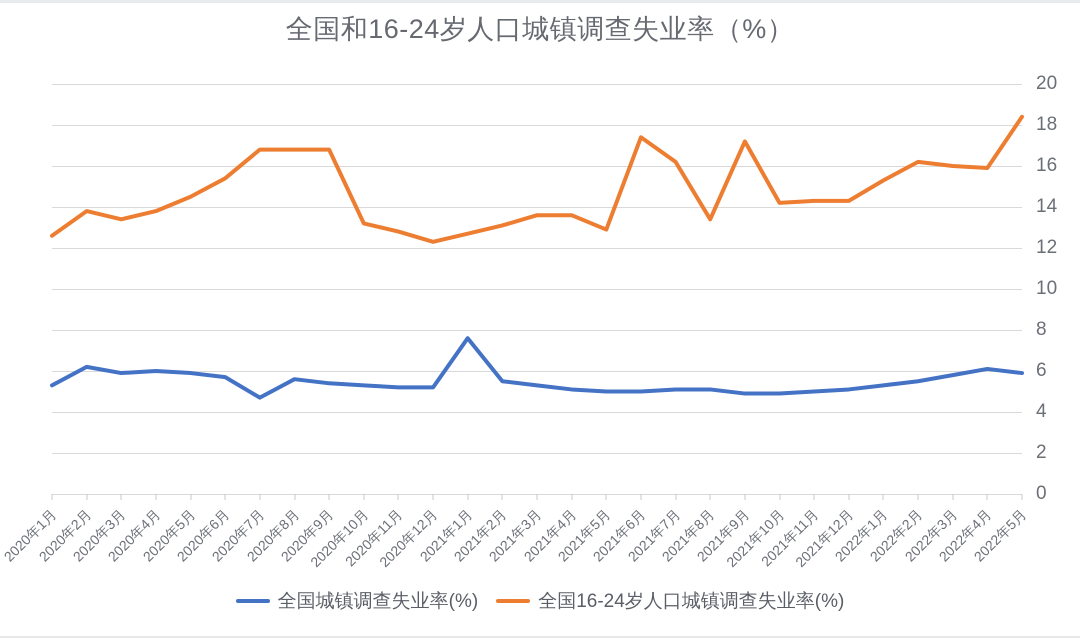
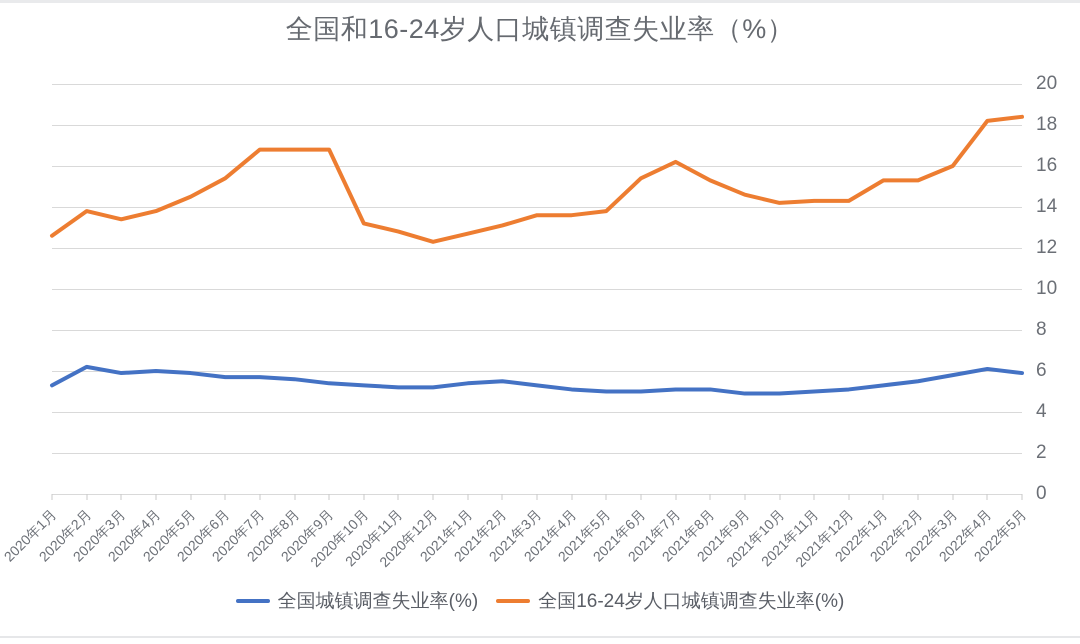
全国城镇调查失业率(%)/2020年7月: 4.7 -> 5.7
全国城镇调查失业率(%)/2021年1月: 7.6 -> 5.4
全国16-24岁人口城镇调查失业率(%)/2021年5月: 12.9 -> 13.8
全国16-24岁人口城镇调查失业率(%)/2021年6月: 17.4 -> 15.4
全国16-24岁人口城镇调查失业率(%)/2021年8月: 13.4 -> 15.3
全国16-24岁人口城镇调查失业率(%)/2021年9月: 17.2 -> 14.6
全国16-24岁人口城镇调查失业率(%)/2022年2月: 16.2 -> 15.3
全国16-24岁人口城镇调查失业率(%)/2022年4月: 15.9 -> 18.2
